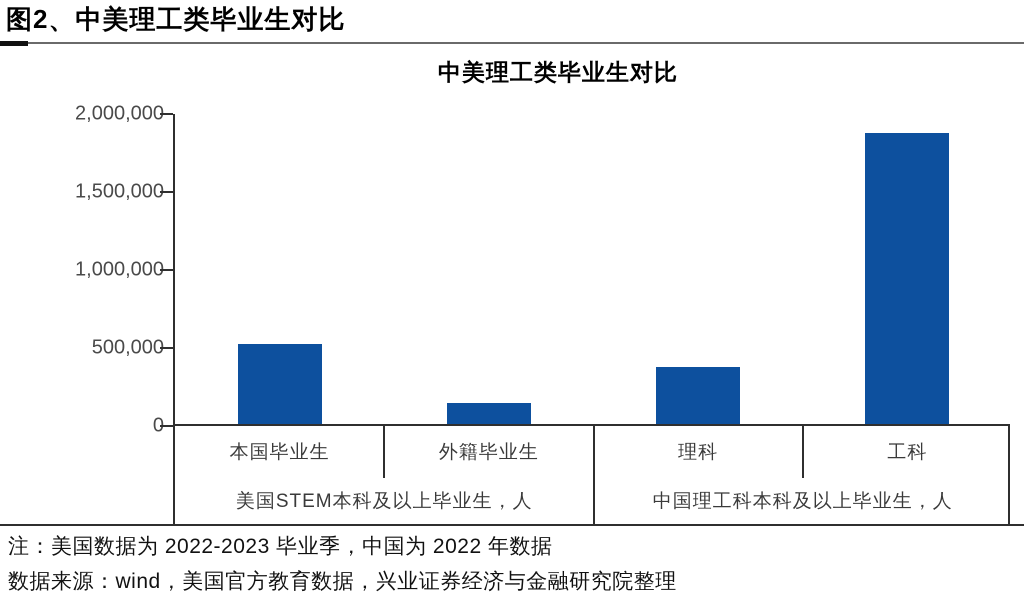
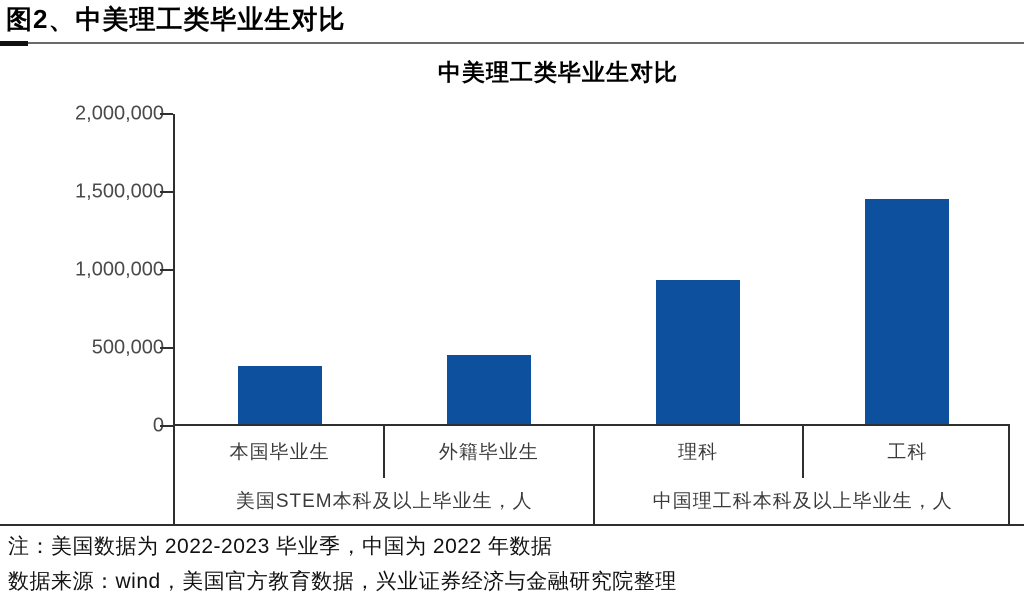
本国毕业生: 510000 -> 370000
外籍毕业生: 140000 -> 440000
理科: 360000 -> 920000
工科: 1860000 -> 1440000
